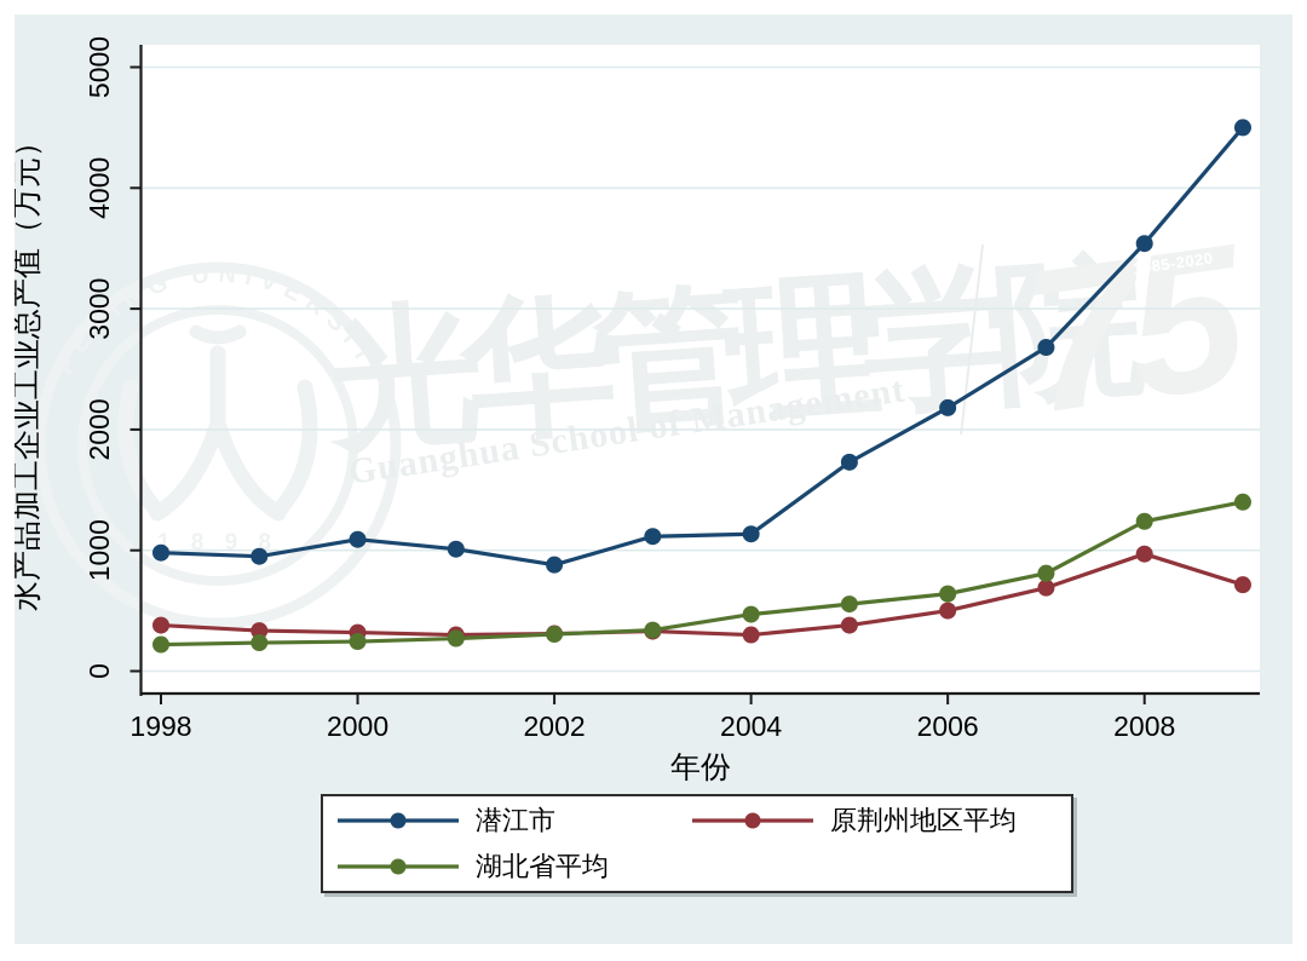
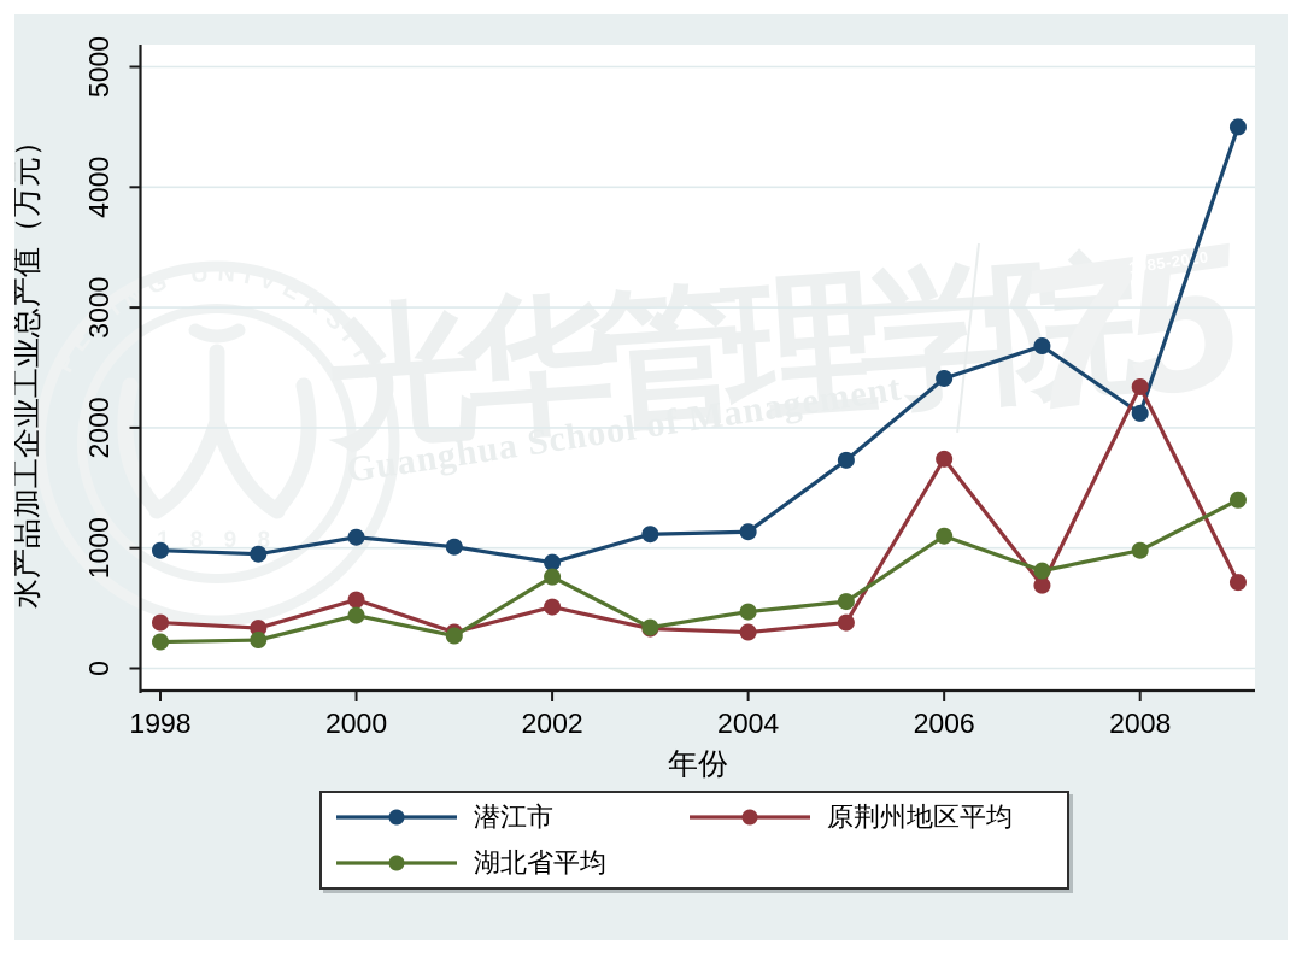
原荆州地区平均/2000: 320 -> 570
湖北省平均/2000: 240 -> 440
原荆州地区平均/2002: 310 -> 510
湖北省平均/2002: 300 -> 760
潜江市/2006: 2180 -> 2410
原荆州地区平均/2006: 500 -> 1740
湖北省平均/2006: 640 -> 1100
潜江市/2008: 3540 -> 2120
原荆州地区平均/2008: 970 -> 2340
湖北省平均/2008: 1240 -> 980
